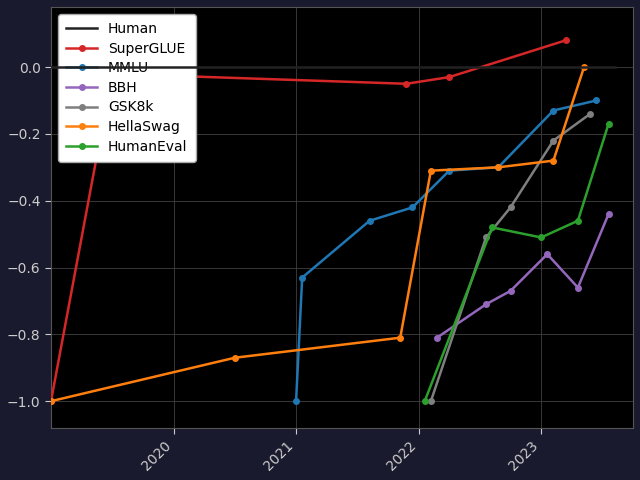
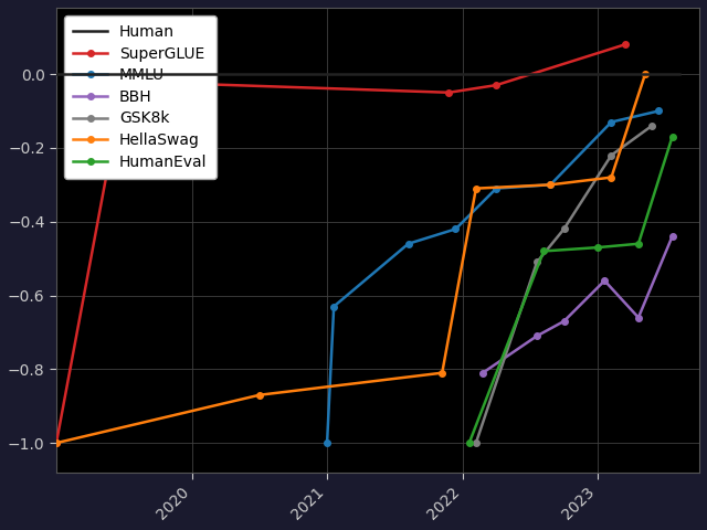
HumanEval/2023: -0.51 -> -0.47
